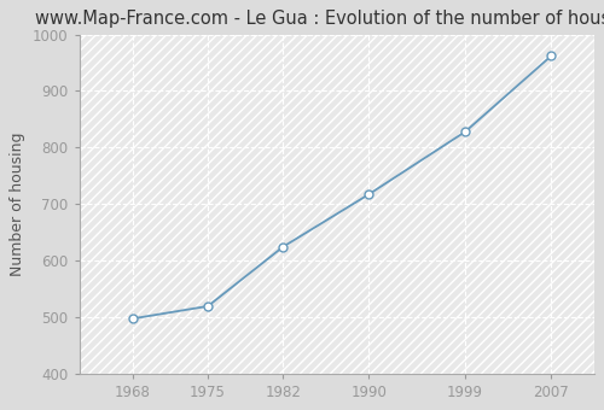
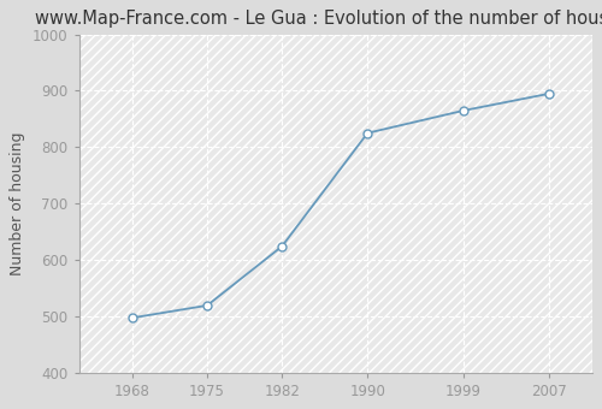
1990: 717 -> 825
1999: 828 -> 865
2007: 962 -> 895
